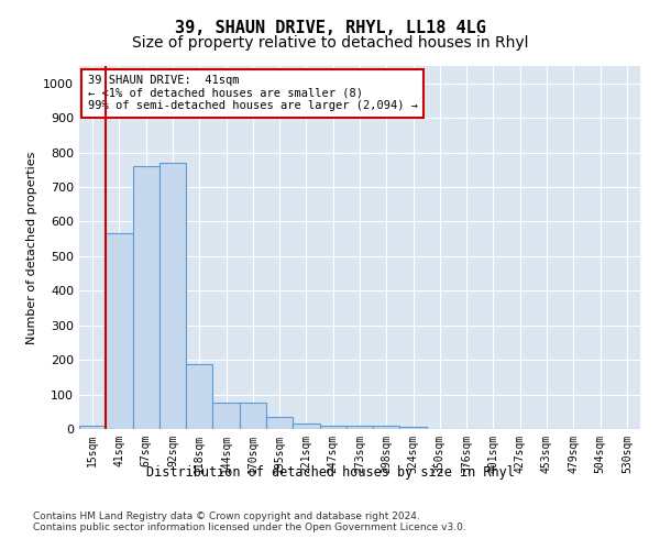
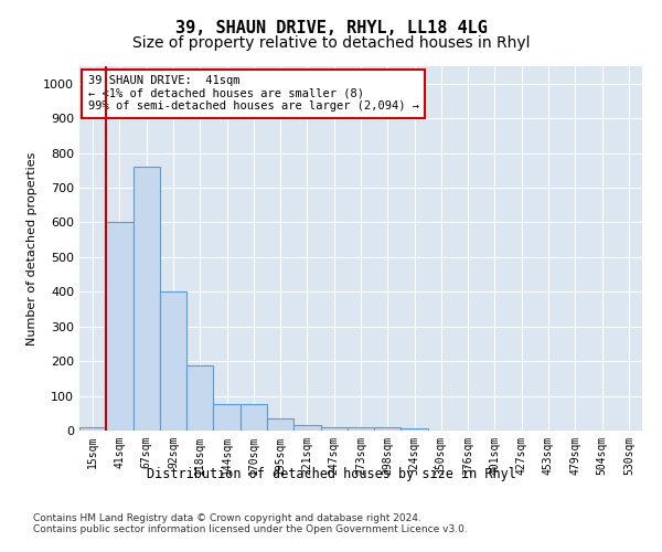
41sqm: 565 -> 600
92sqm: 770 -> 400
